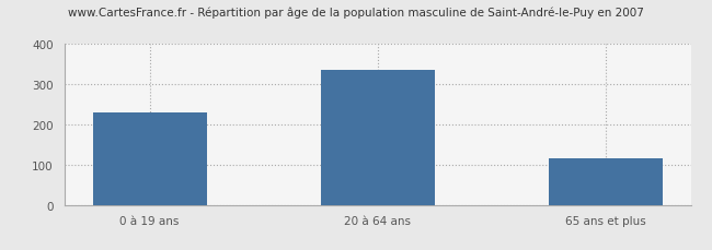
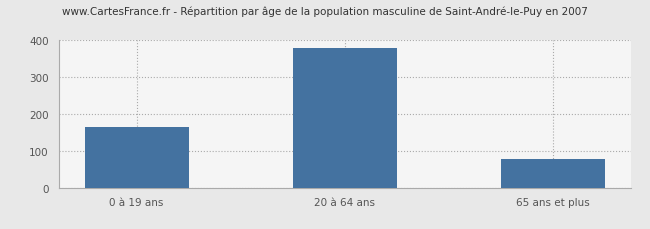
0 à 19 ans: 230 -> 165
20 à 64 ans: 335 -> 378
65 ans et plus: 115 -> 78
